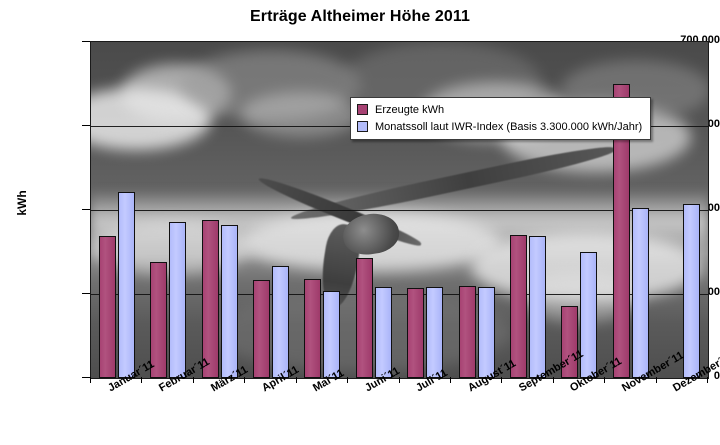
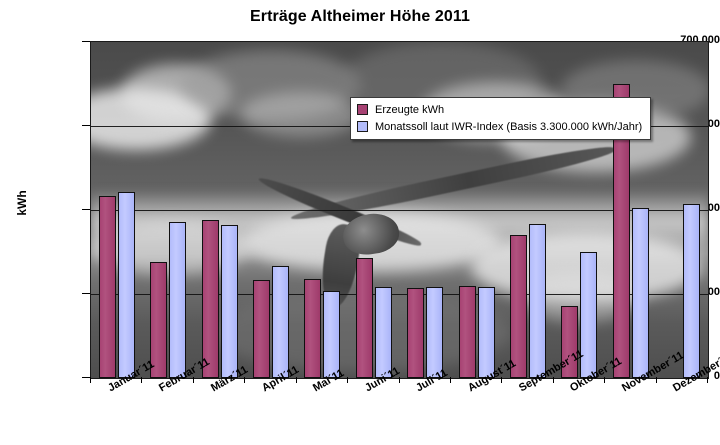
Erzeugte kWh/Januar´11: 300000 -> 380000
Monatssoll laut IWR-Index (Basis 3.300.000 kWh/Jahr)/September´11: 300000 -> 320000
